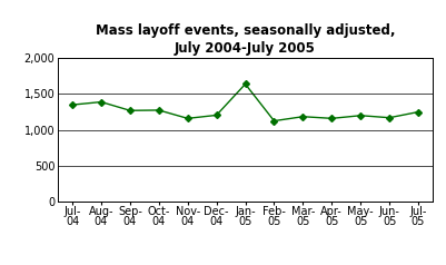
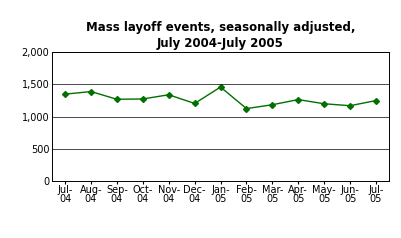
Nov- 04: 1,160 -> 1,340
Jan- 05: 1,640 -> 1,460
Apr- 05: 1,160 -> 1,260
